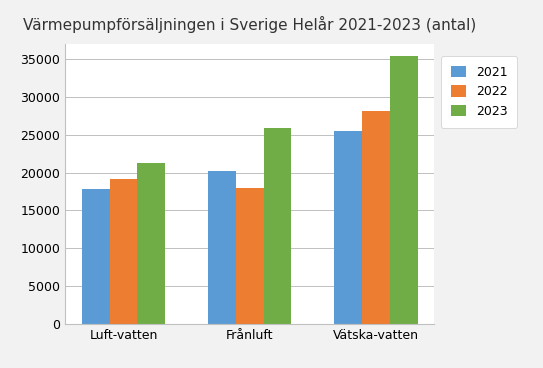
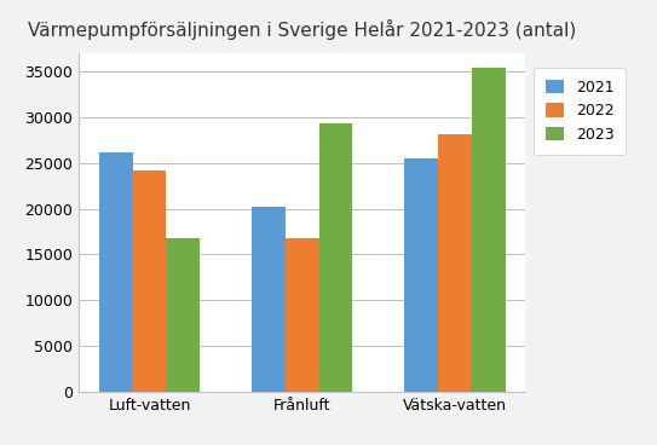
2021/Luft-vatten: 17800 -> 26200
2022/Luft-vatten: 19100 -> 24200
2023/Luft-vatten: 21300 -> 16800
2022/Frånluft: 18000 -> 16800
2023/Frånluft: 25900 -> 29400
